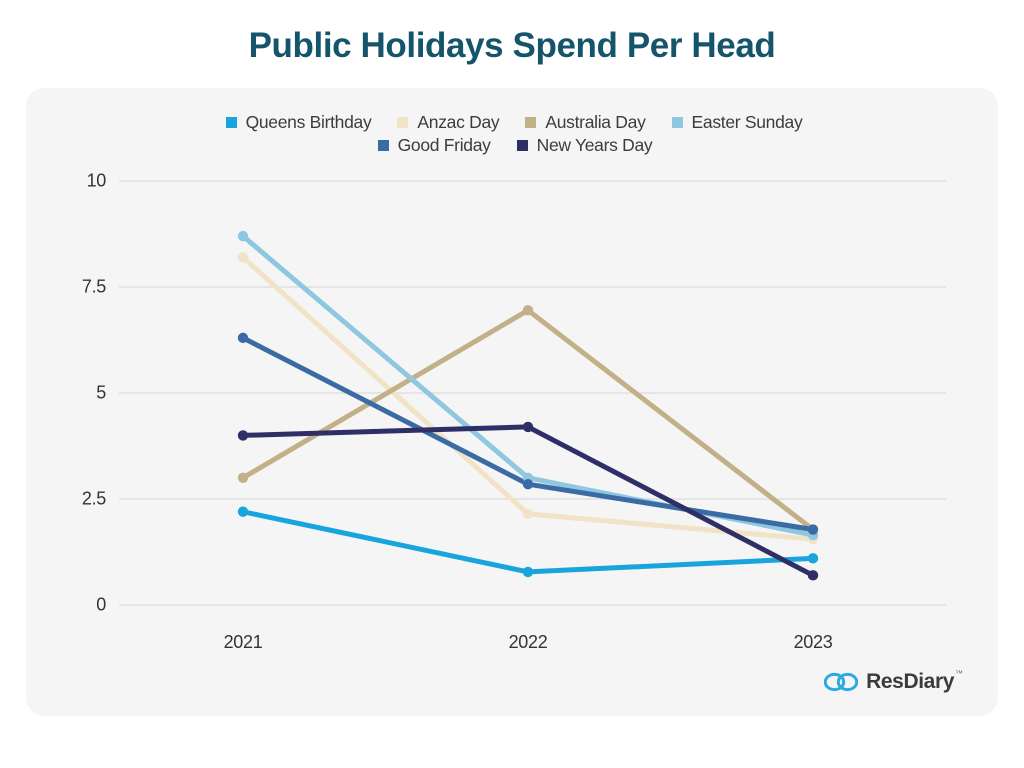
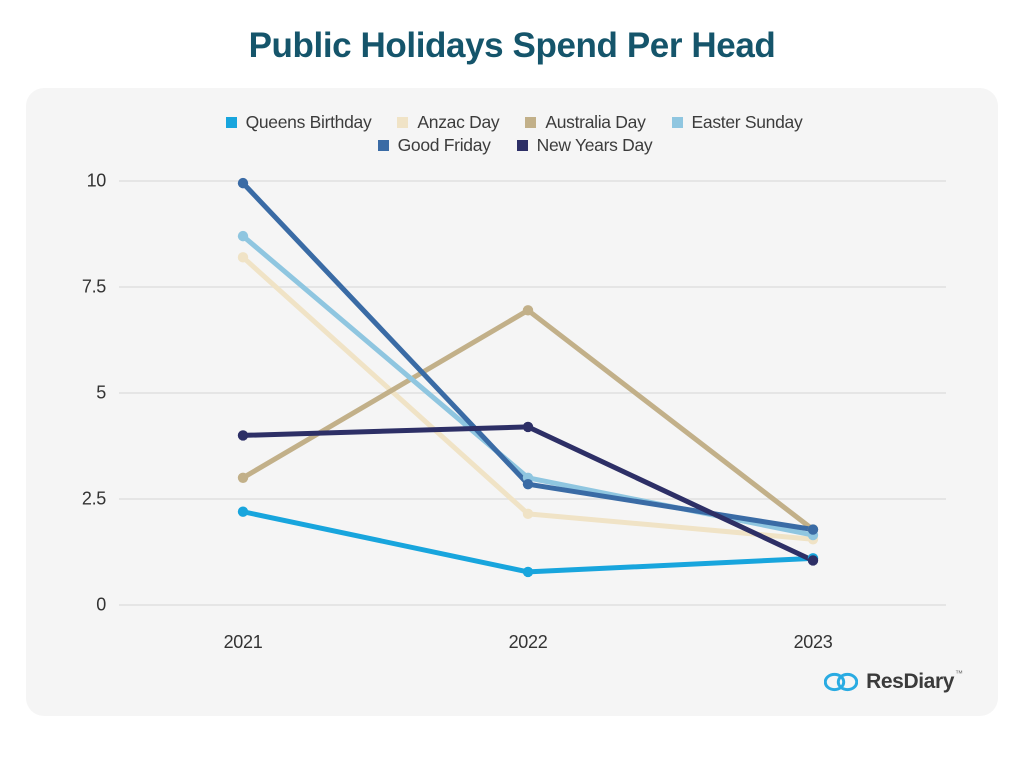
Good Friday/2021: 6.3 -> 9.9
New Years Day/2023: 0.7 -> 1.1
